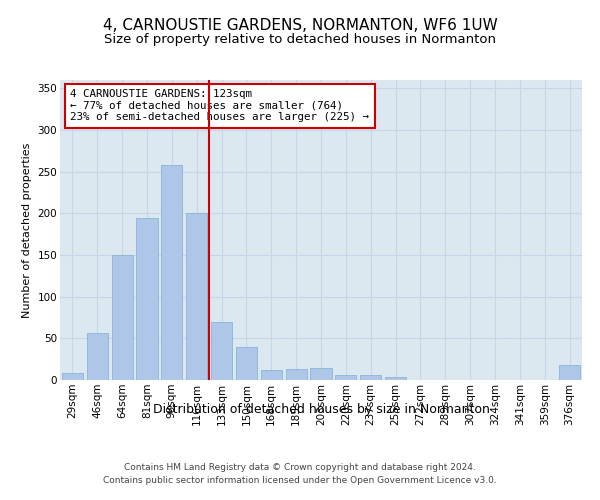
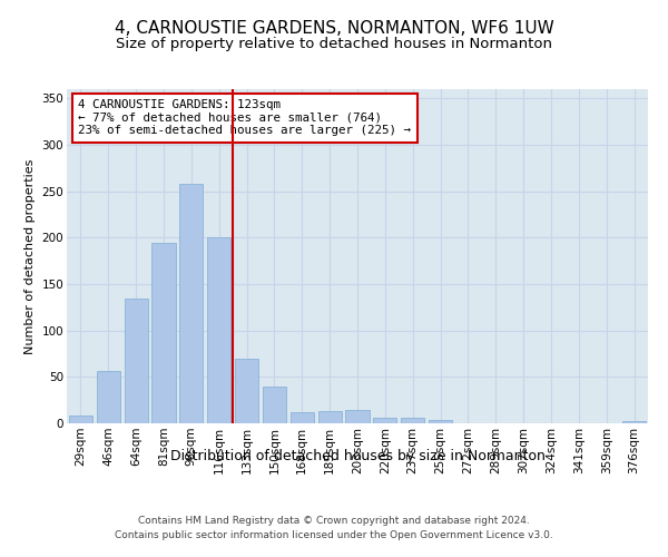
64sqm: 150 -> 135
376sqm: 18 -> 3
